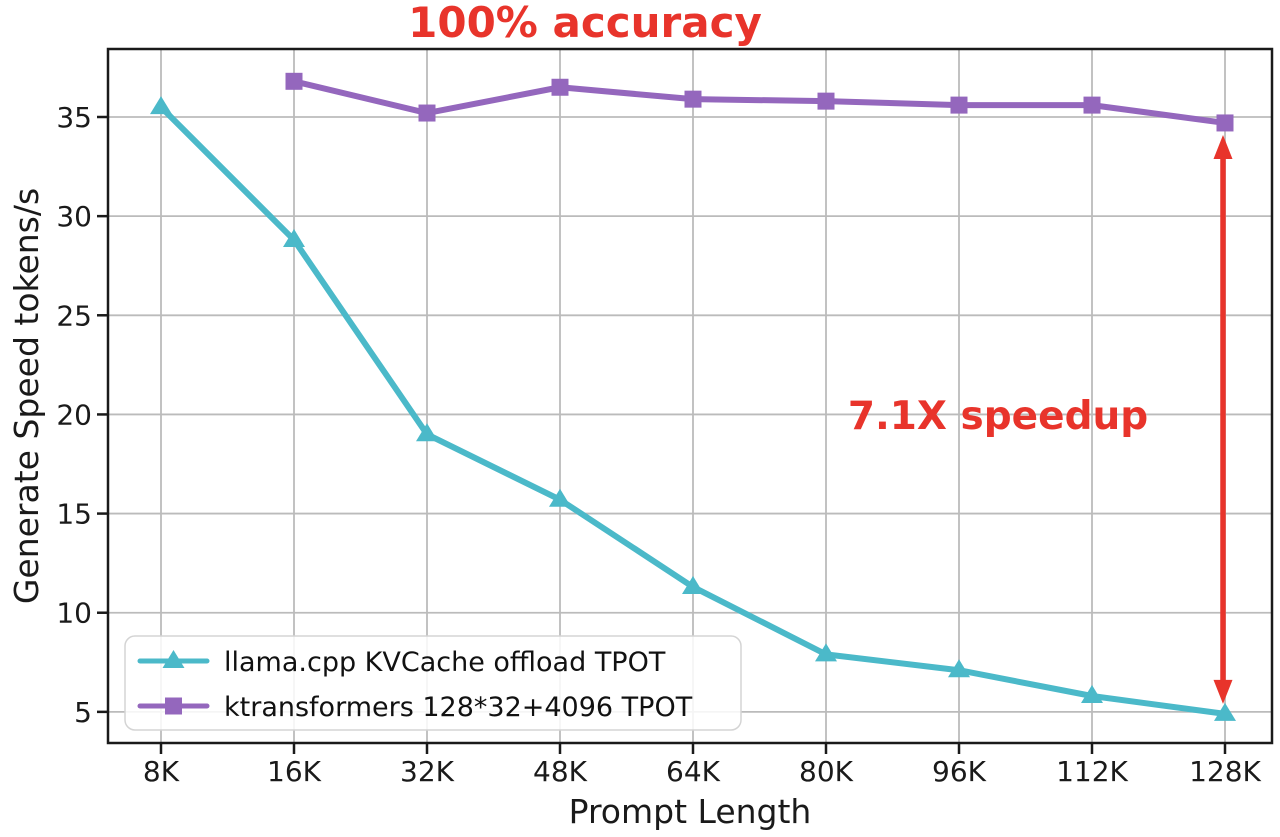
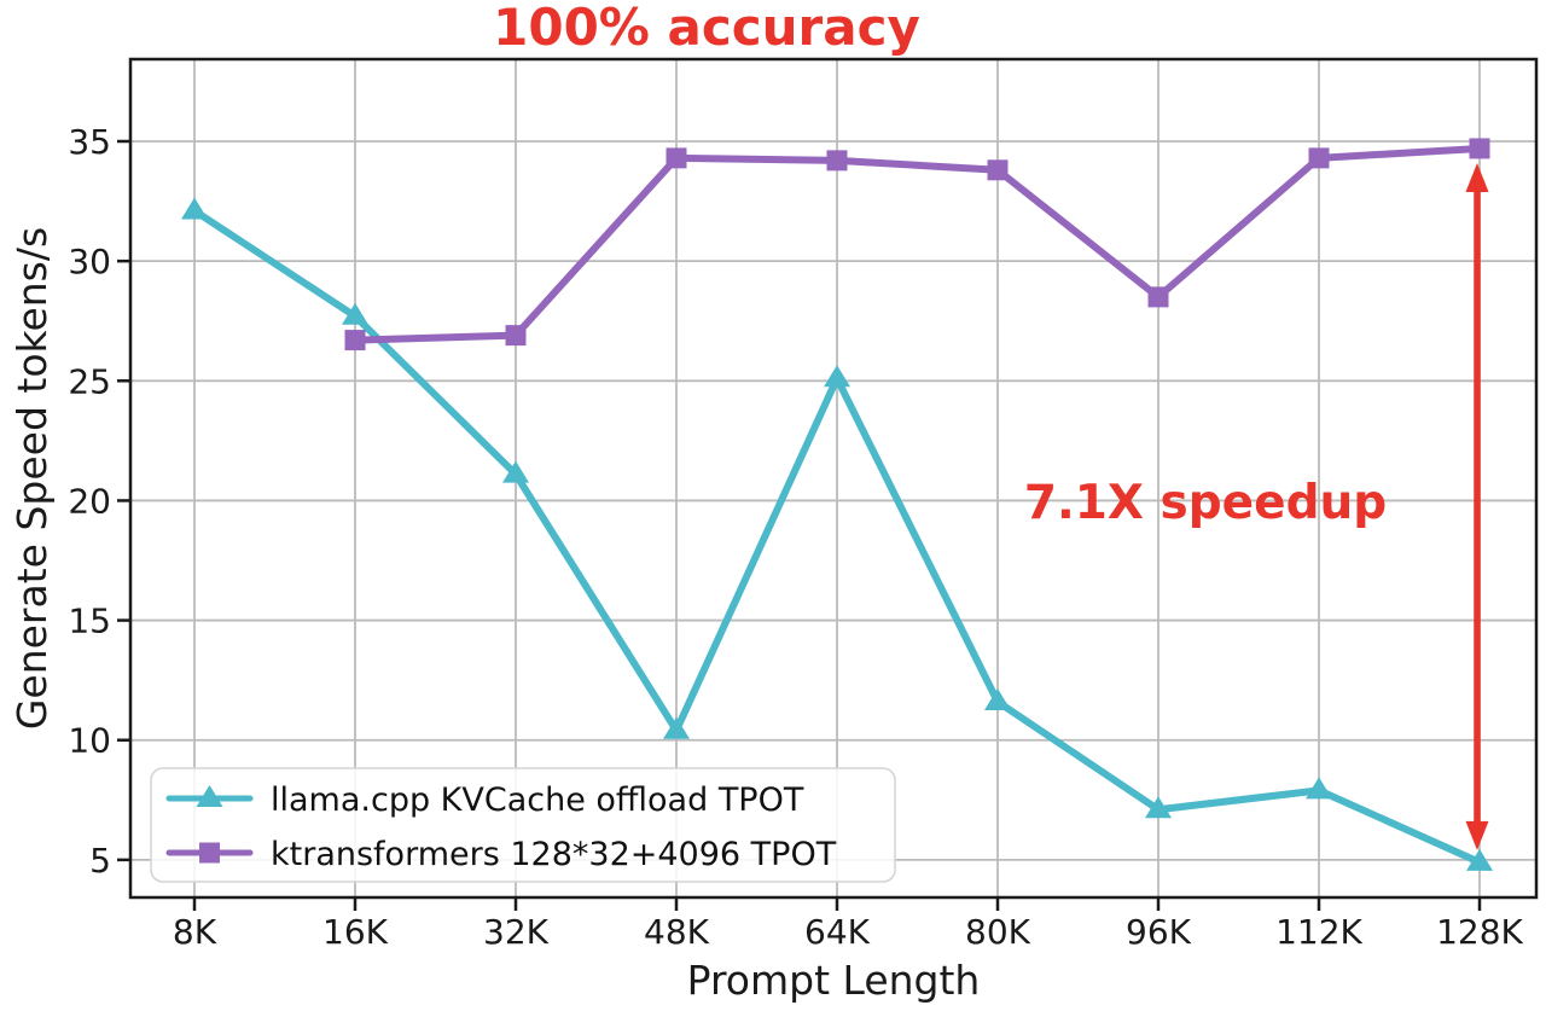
llama.cpp KVCache offload TPOT/8K: 35.5 -> 32.1
llama.cpp KVCache offload TPOT/16K: 28.8 -> 27.7
ktransformers 128*32+4096 TPOT/16K: 36.8 -> 26.7
llama.cpp KVCache offload TPOT/32K: 19.0 -> 21.1
ktransformers 128*32+4096 TPOT/32K: 35.2 -> 26.9
llama.cpp KVCache offload TPOT/48K: 15.7 -> 10.4
ktransformers 128*32+4096 TPOT/48K: 36.5 -> 34.3
llama.cpp KVCache offload TPOT/64K: 11.3 -> 25.1
ktransformers 128*32+4096 TPOT/64K: 35.9 -> 34.2
llama.cpp KVCache offload TPOT/80K: 7.9 -> 11.6
ktransformers 128*32+4096 TPOT/80K: 35.8 -> 33.8
ktransformers 128*32+4096 TPOT/96K: 35.6 -> 28.5
llama.cpp KVCache offload TPOT/112K: 5.8 -> 7.9
ktransformers 128*32+4096 TPOT/112K: 35.6 -> 34.3
